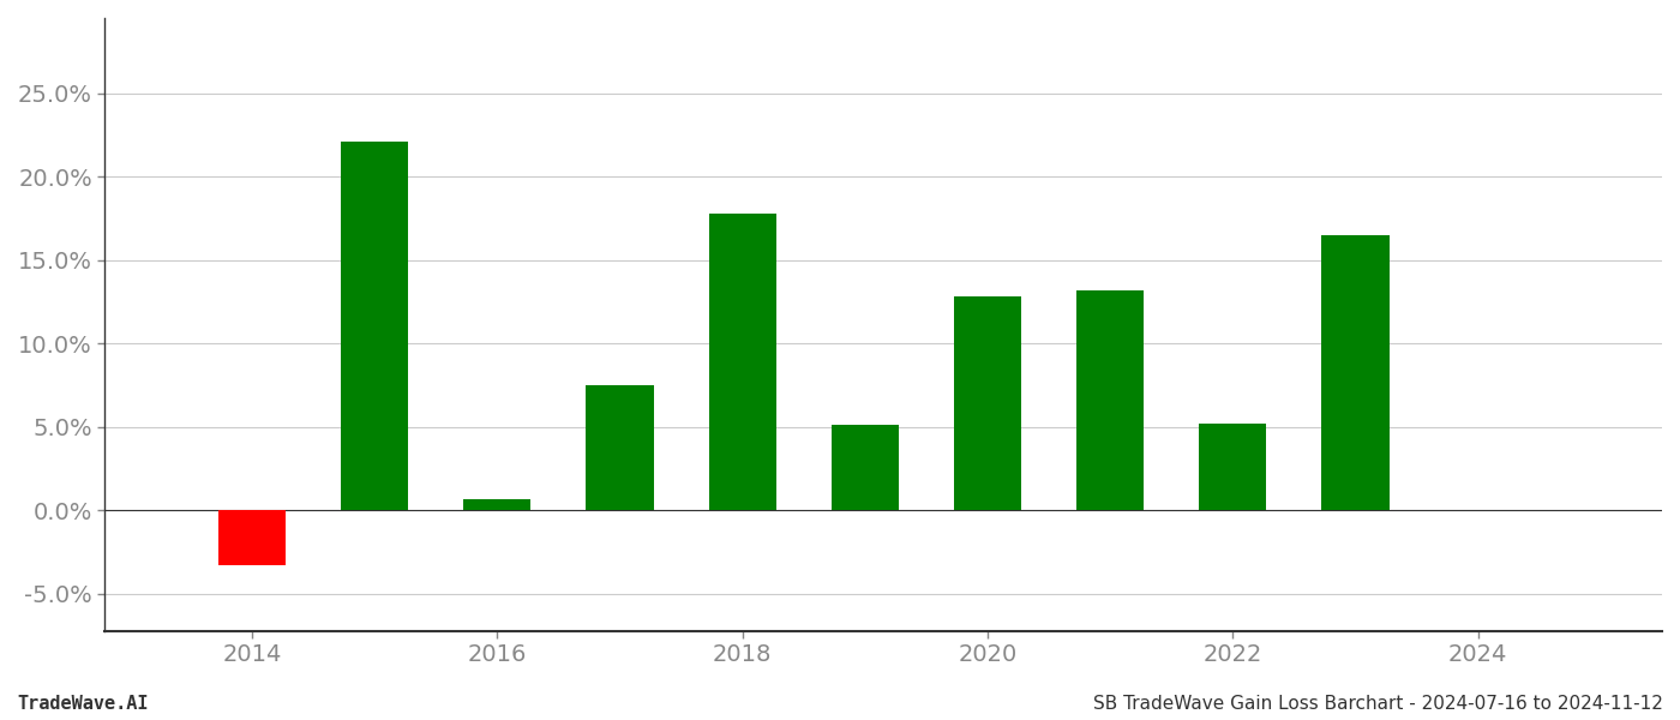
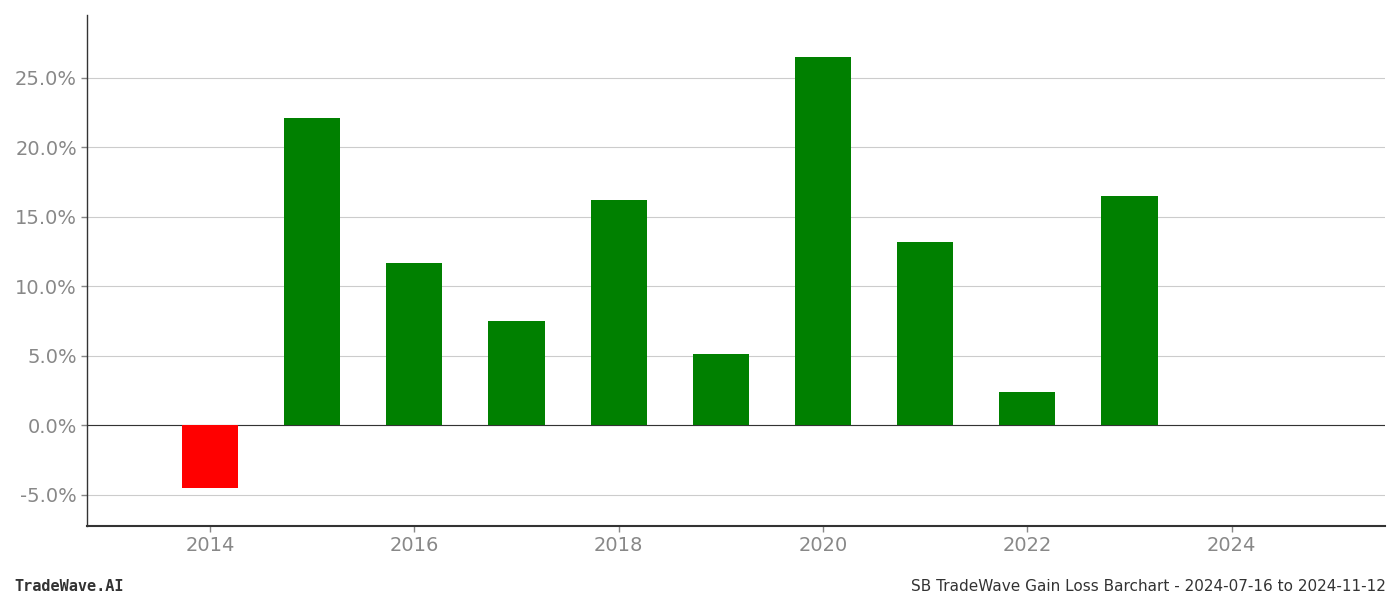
2014: -3.3% -> -4.5%
2016: 0.7% -> 11.7%
2018: 17.8% -> 16.2%
2020: 12.8% -> 26.5%
2022: 5.2% -> 2.4%
